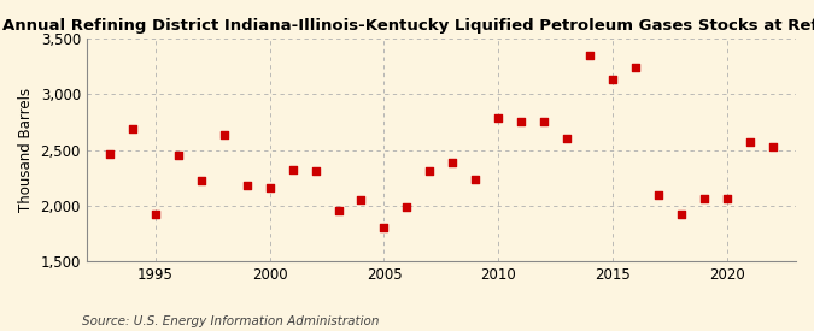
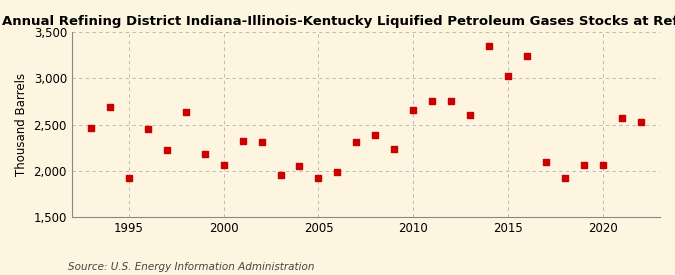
2000: 2,160 -> 2,060
2005: 1,810 -> 1,920
2010: 2,790 -> 2,660
2015: 3,130 -> 3,020
